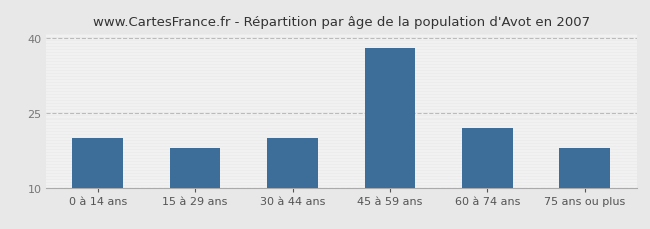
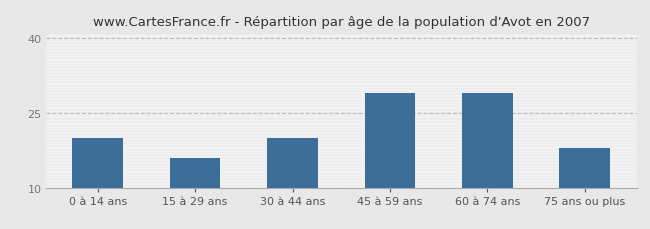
15 à 29 ans: 18 -> 16
45 à 59 ans: 38 -> 29
60 à 74 ans: 22 -> 29
